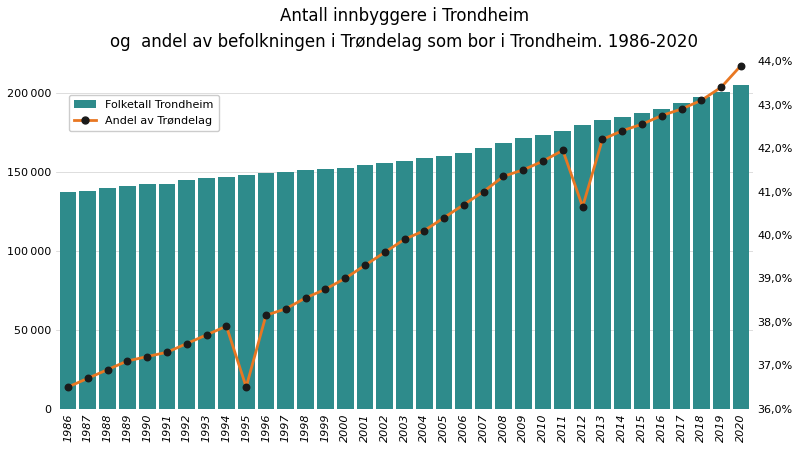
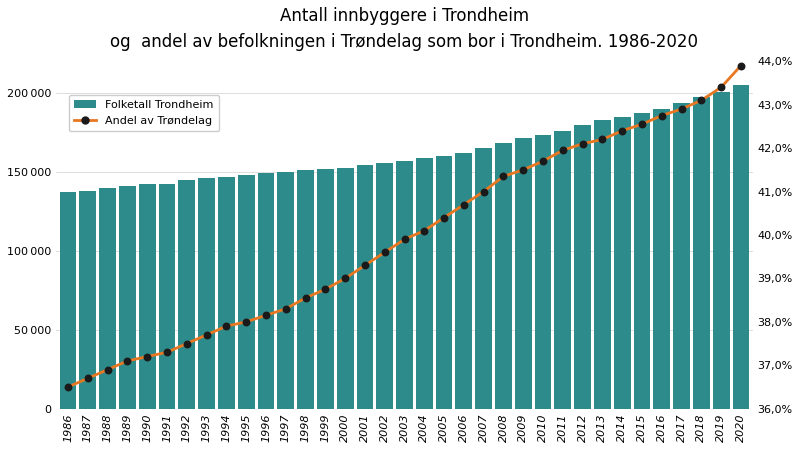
Andel av Trøndelag/1995: 36,50% -> 38,00%
Andel av Trøndelag/2012: 40,65% -> 42,10%
